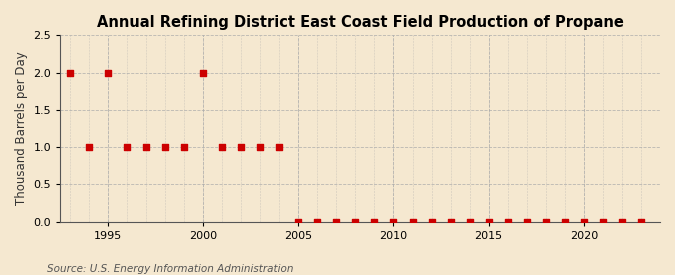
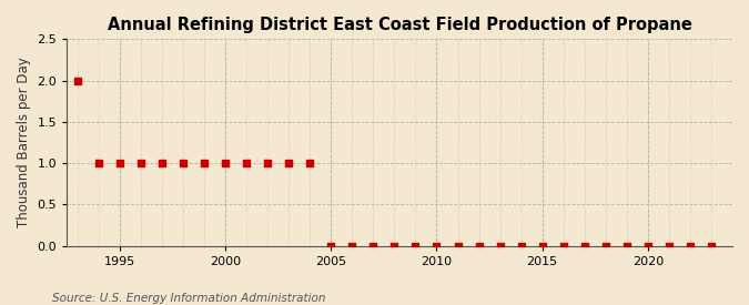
1995: 2 -> 1
2000: 2 -> 1
